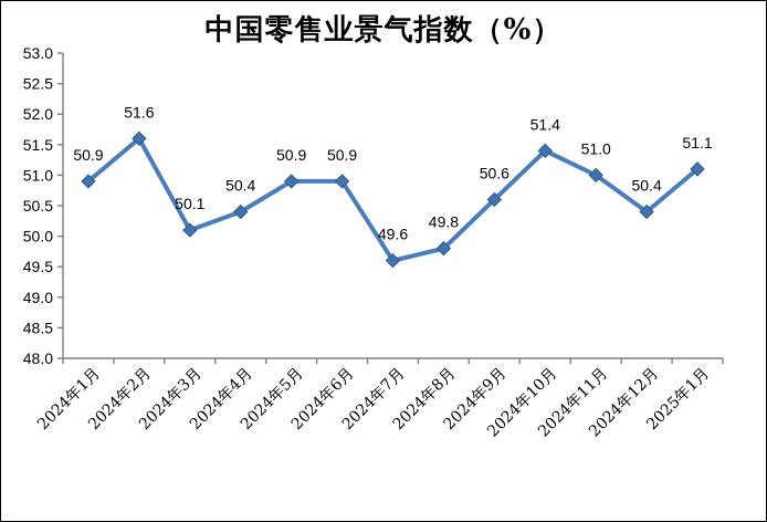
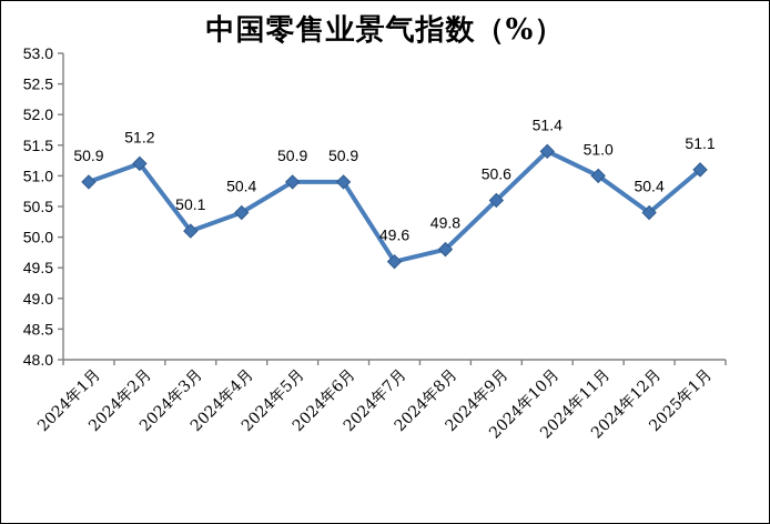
2024年2月: 51.6 -> 51.2
